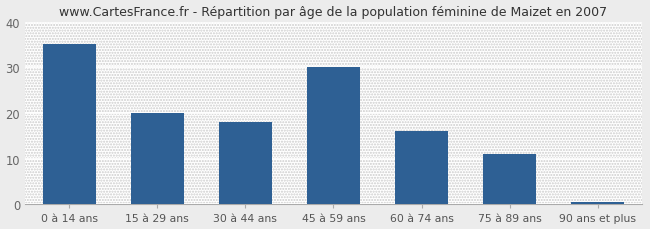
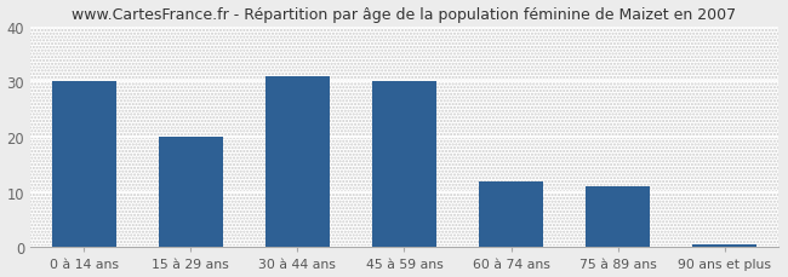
0 à 14 ans: 35.0 -> 30.0
30 à 44 ans: 18.0 -> 31.0
60 à 74 ans: 16.0 -> 12.0
